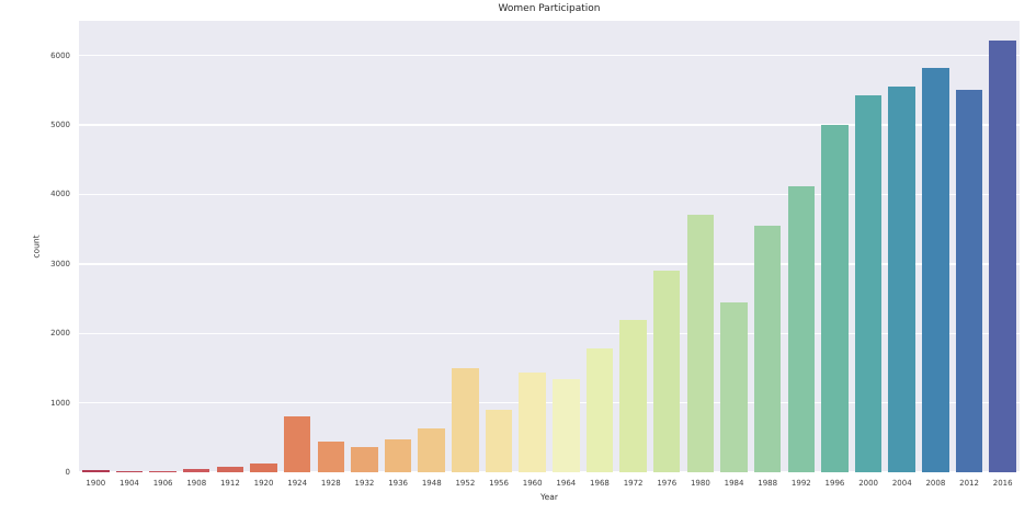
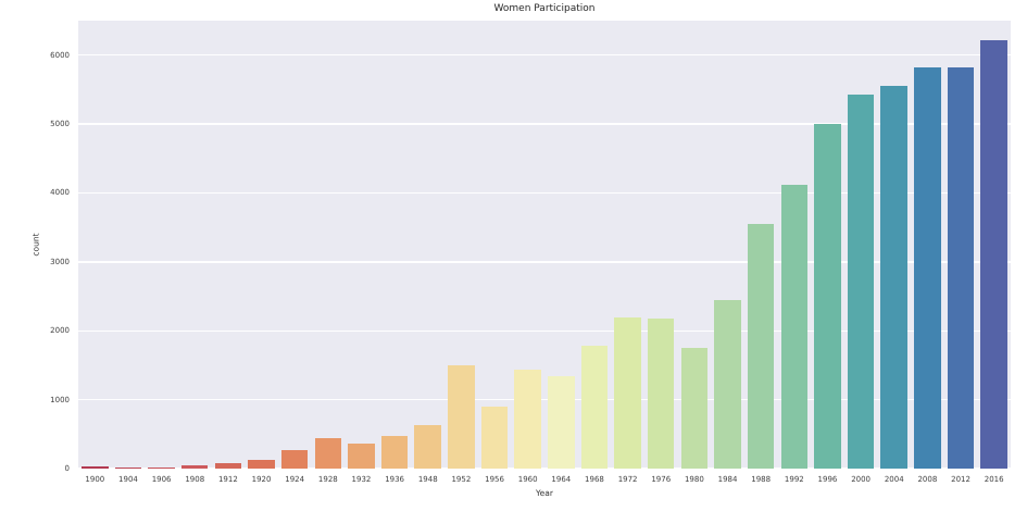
1924: 800 -> 300
1976: 2900 -> 2200
1980: 3700 -> 1800
2012: 5500 -> 5800
